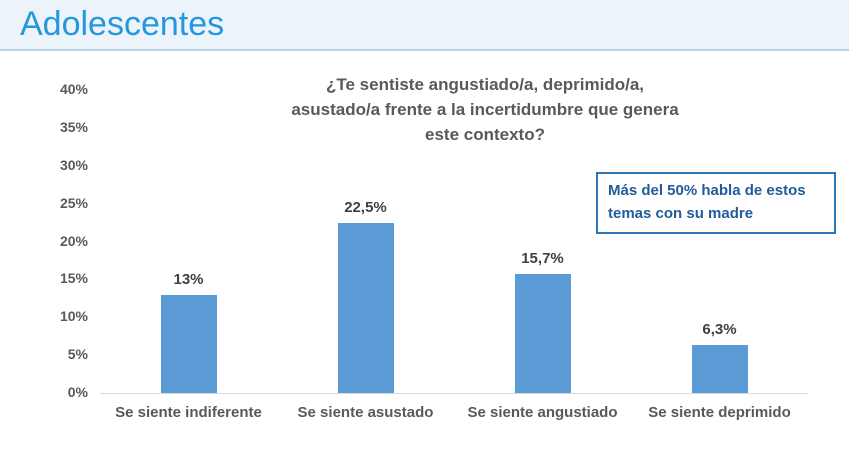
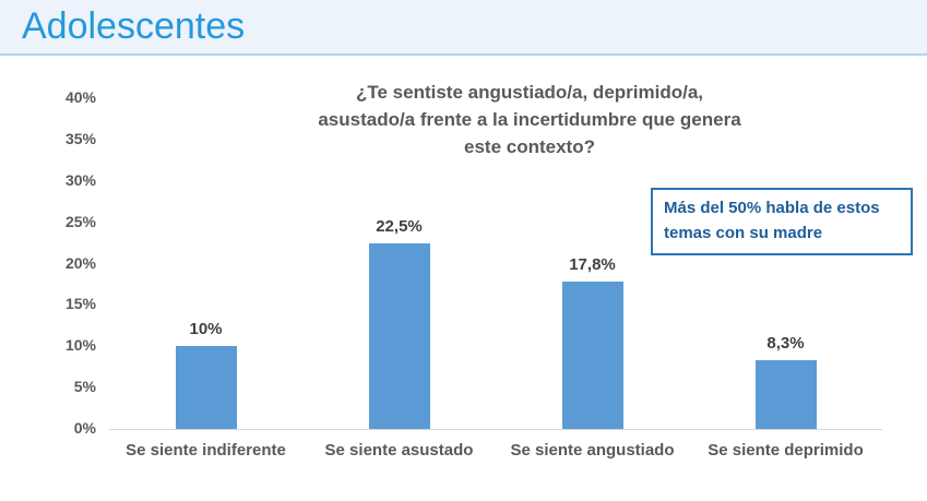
Se siente indiferente: 13% -> 10%
Se siente angustiado: 15,7% -> 17,8%
Se siente deprimido: 6,3% -> 8,3%
